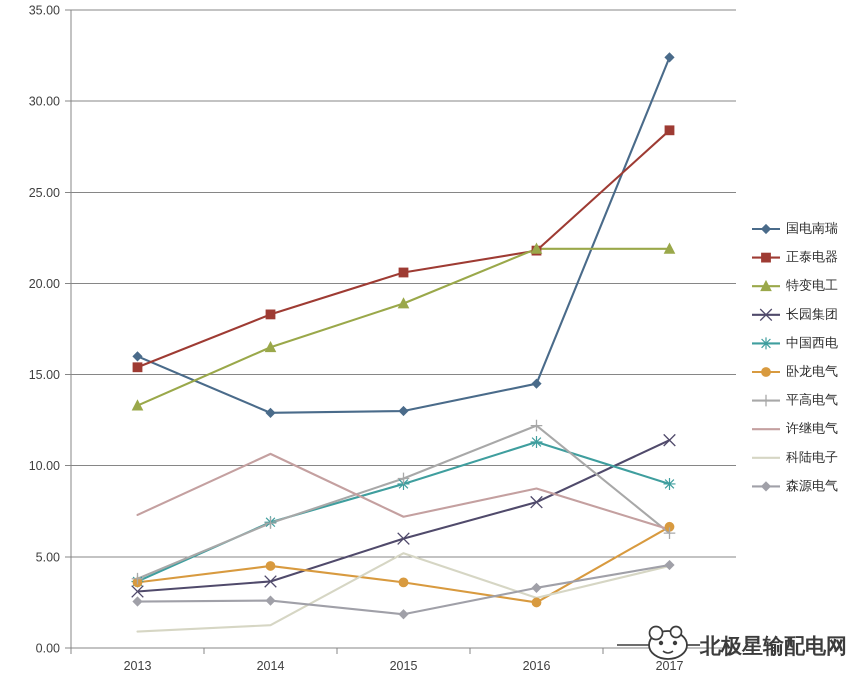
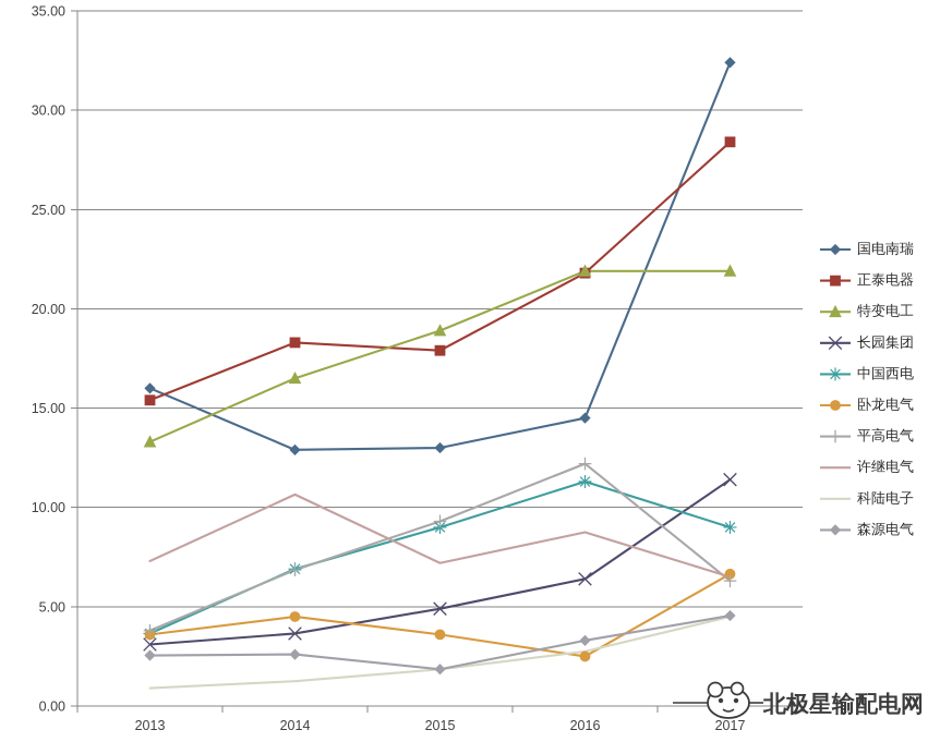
正泰电器/2015: 20.6 -> 17.9
长园集团/2015: 6.0 -> 4.9
科陆电子/2015: 5.2 -> 1.9
长园集团/2016: 8.0 -> 6.4
